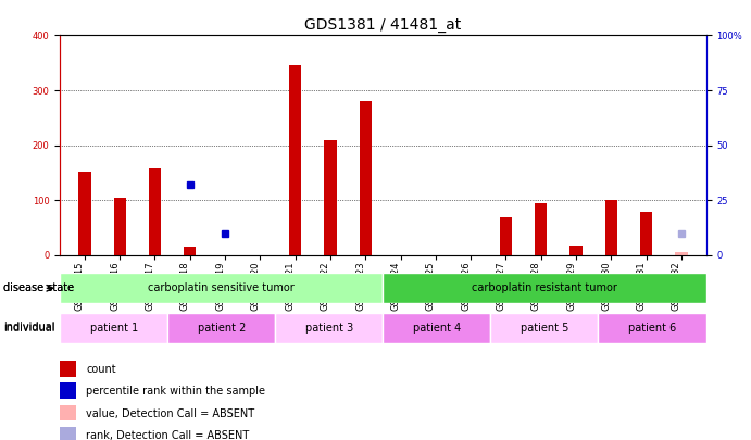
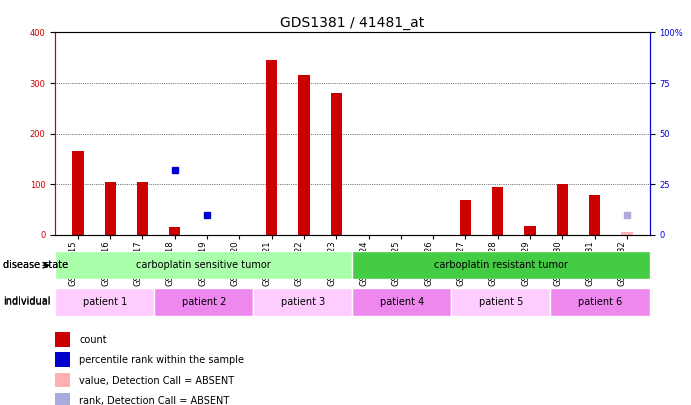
GSM34615: 152 -> 165
GSM34617: 158 -> 105
GSM34622: 210 -> 315
